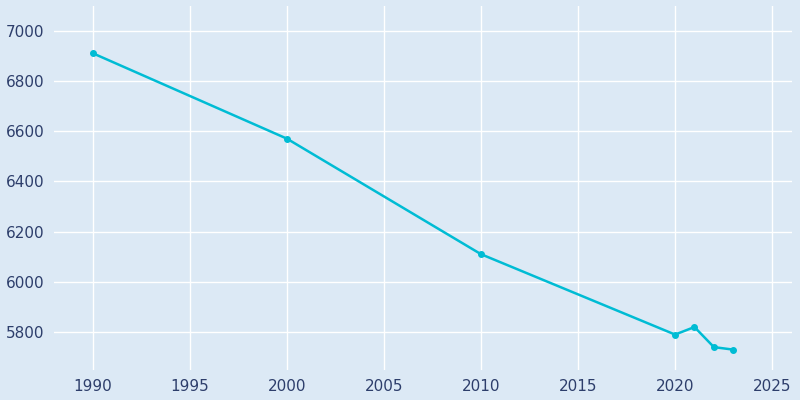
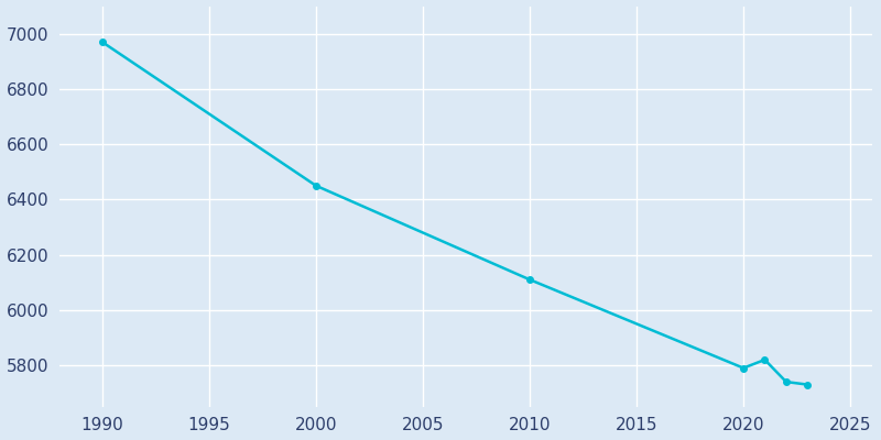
1990: 6910 -> 6970
2000: 6570 -> 6450
